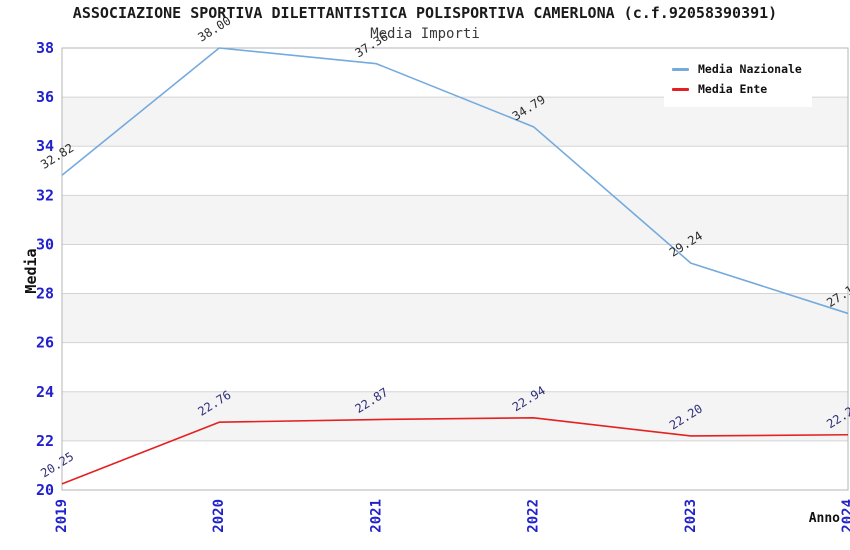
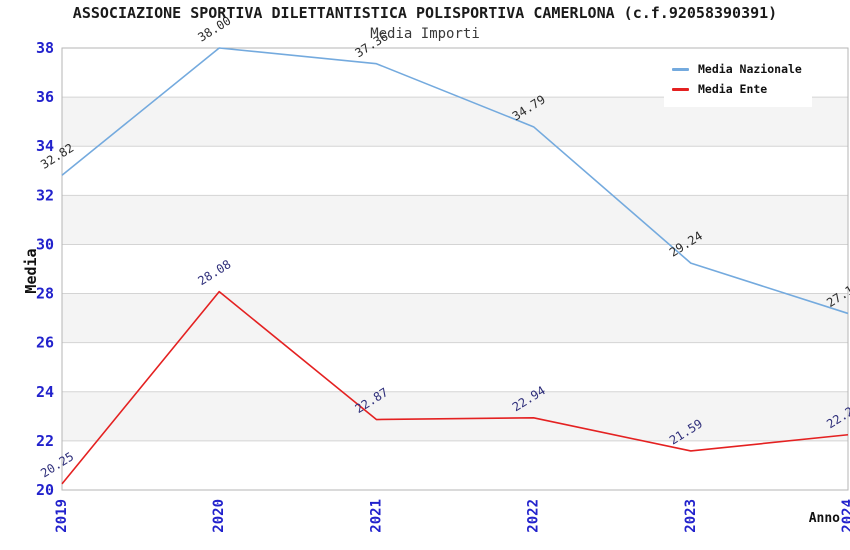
Media Ente/2020: 22.76 -> 28.08
Media Ente/2023: 22.20 -> 21.59
